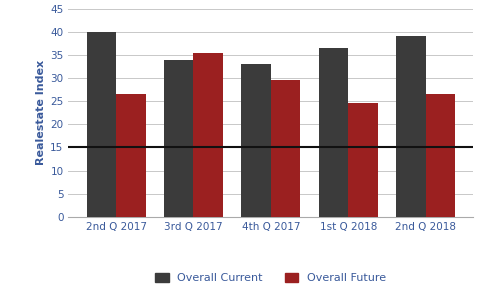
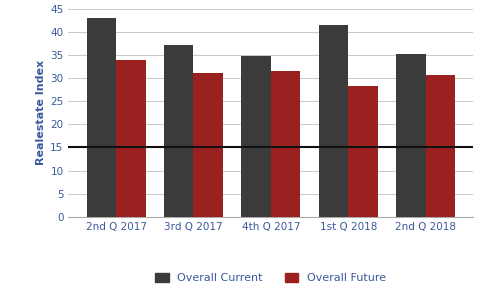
Overall Current/2nd Q 2017: 40.0 -> 43.0
Overall Future/2nd Q 2017: 26.5 -> 34.0
Overall Current/3rd Q 2017: 34.0 -> 37.2
Overall Future/3rd Q 2017: 35.5 -> 31.0
Overall Current/4th Q 2017: 33.0 -> 34.8
Overall Future/4th Q 2017: 29.5 -> 31.5
Overall Current/1st Q 2018: 36.5 -> 41.5
Overall Future/1st Q 2018: 24.5 -> 28.2
Overall Current/2nd Q 2018: 39.0 -> 35.1
Overall Future/2nd Q 2018: 26.5 -> 30.7
